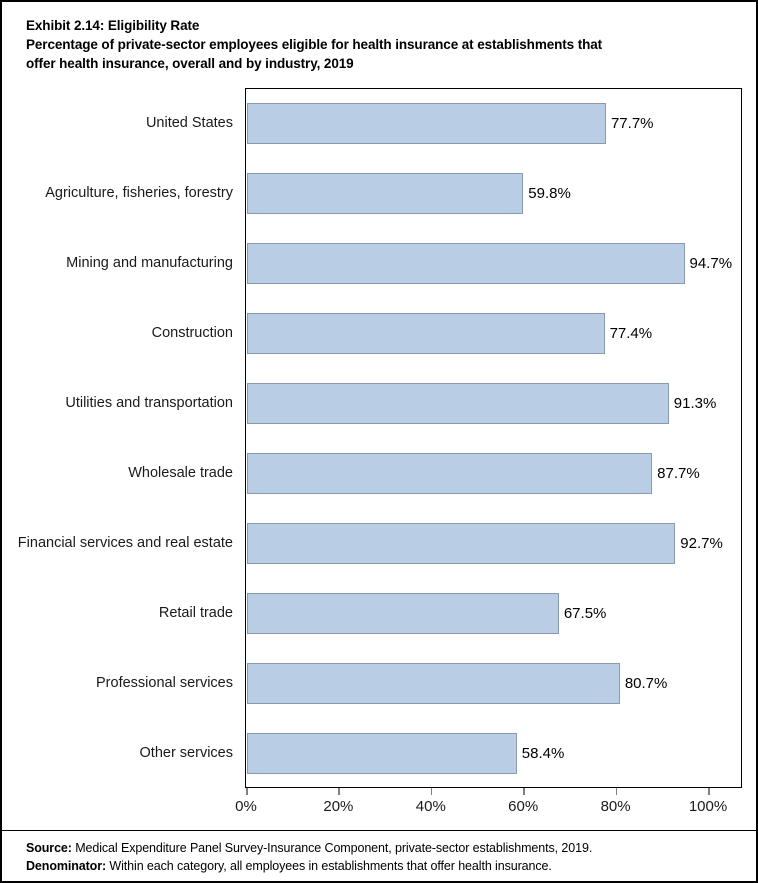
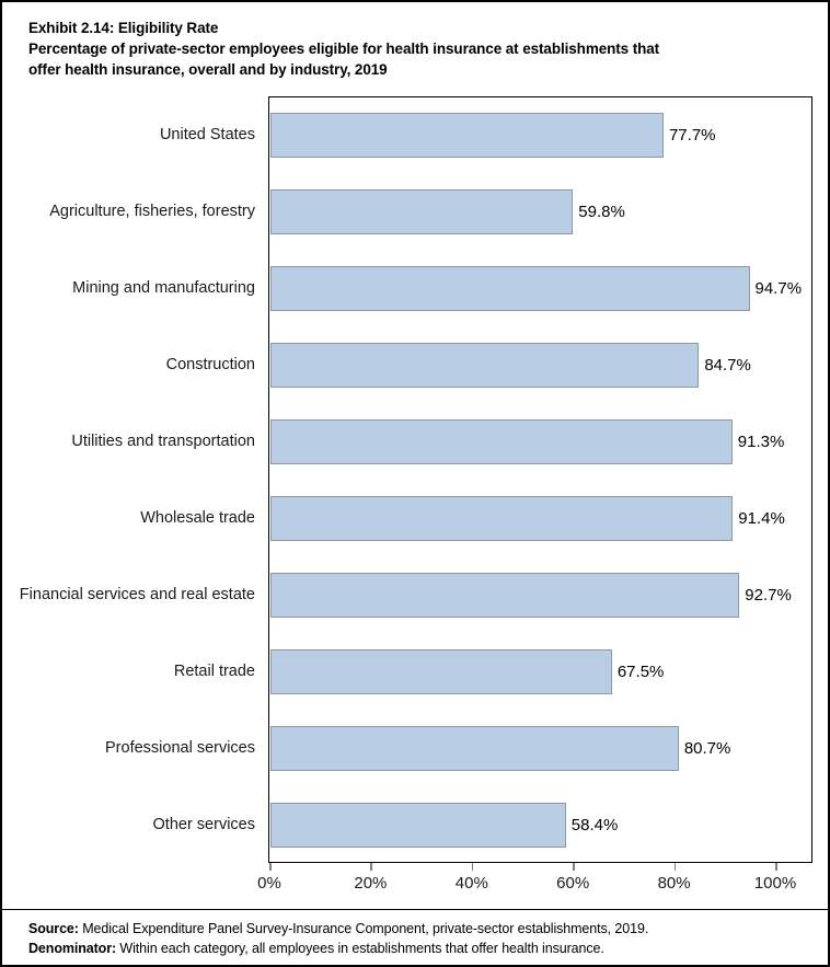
Construction: 77.4% -> 84.7%
Wholesale trade: 87.7% -> 91.4%
